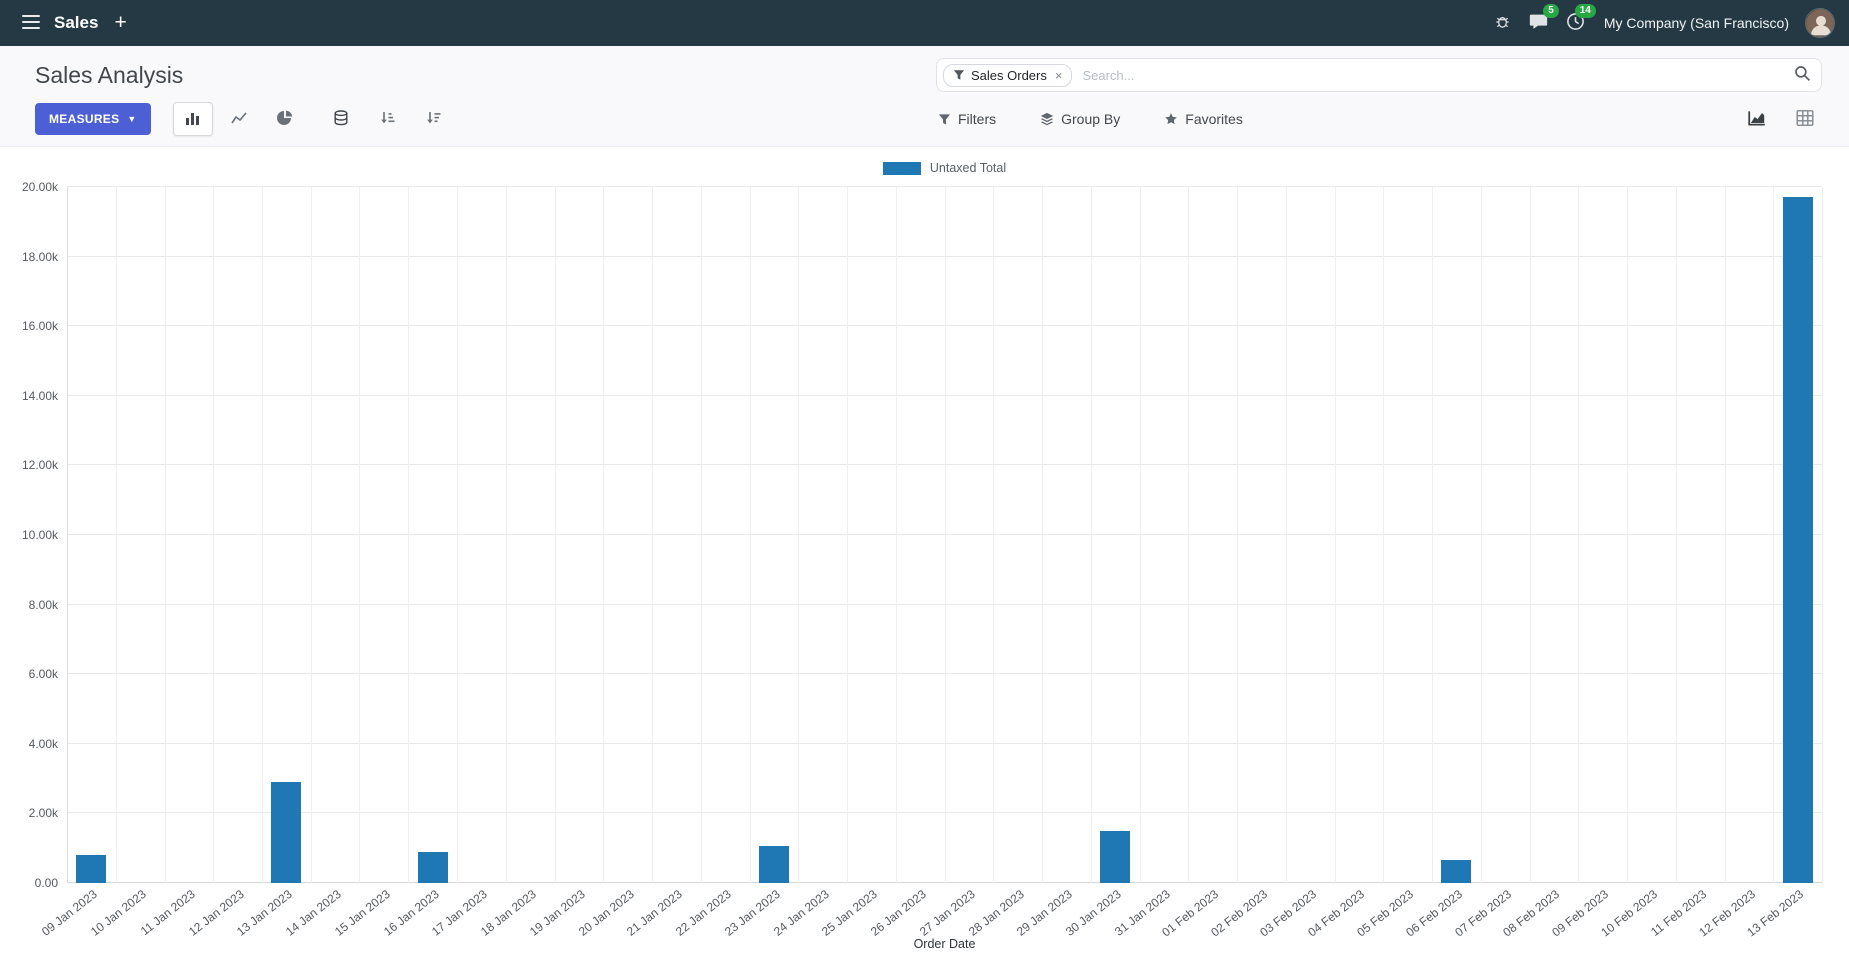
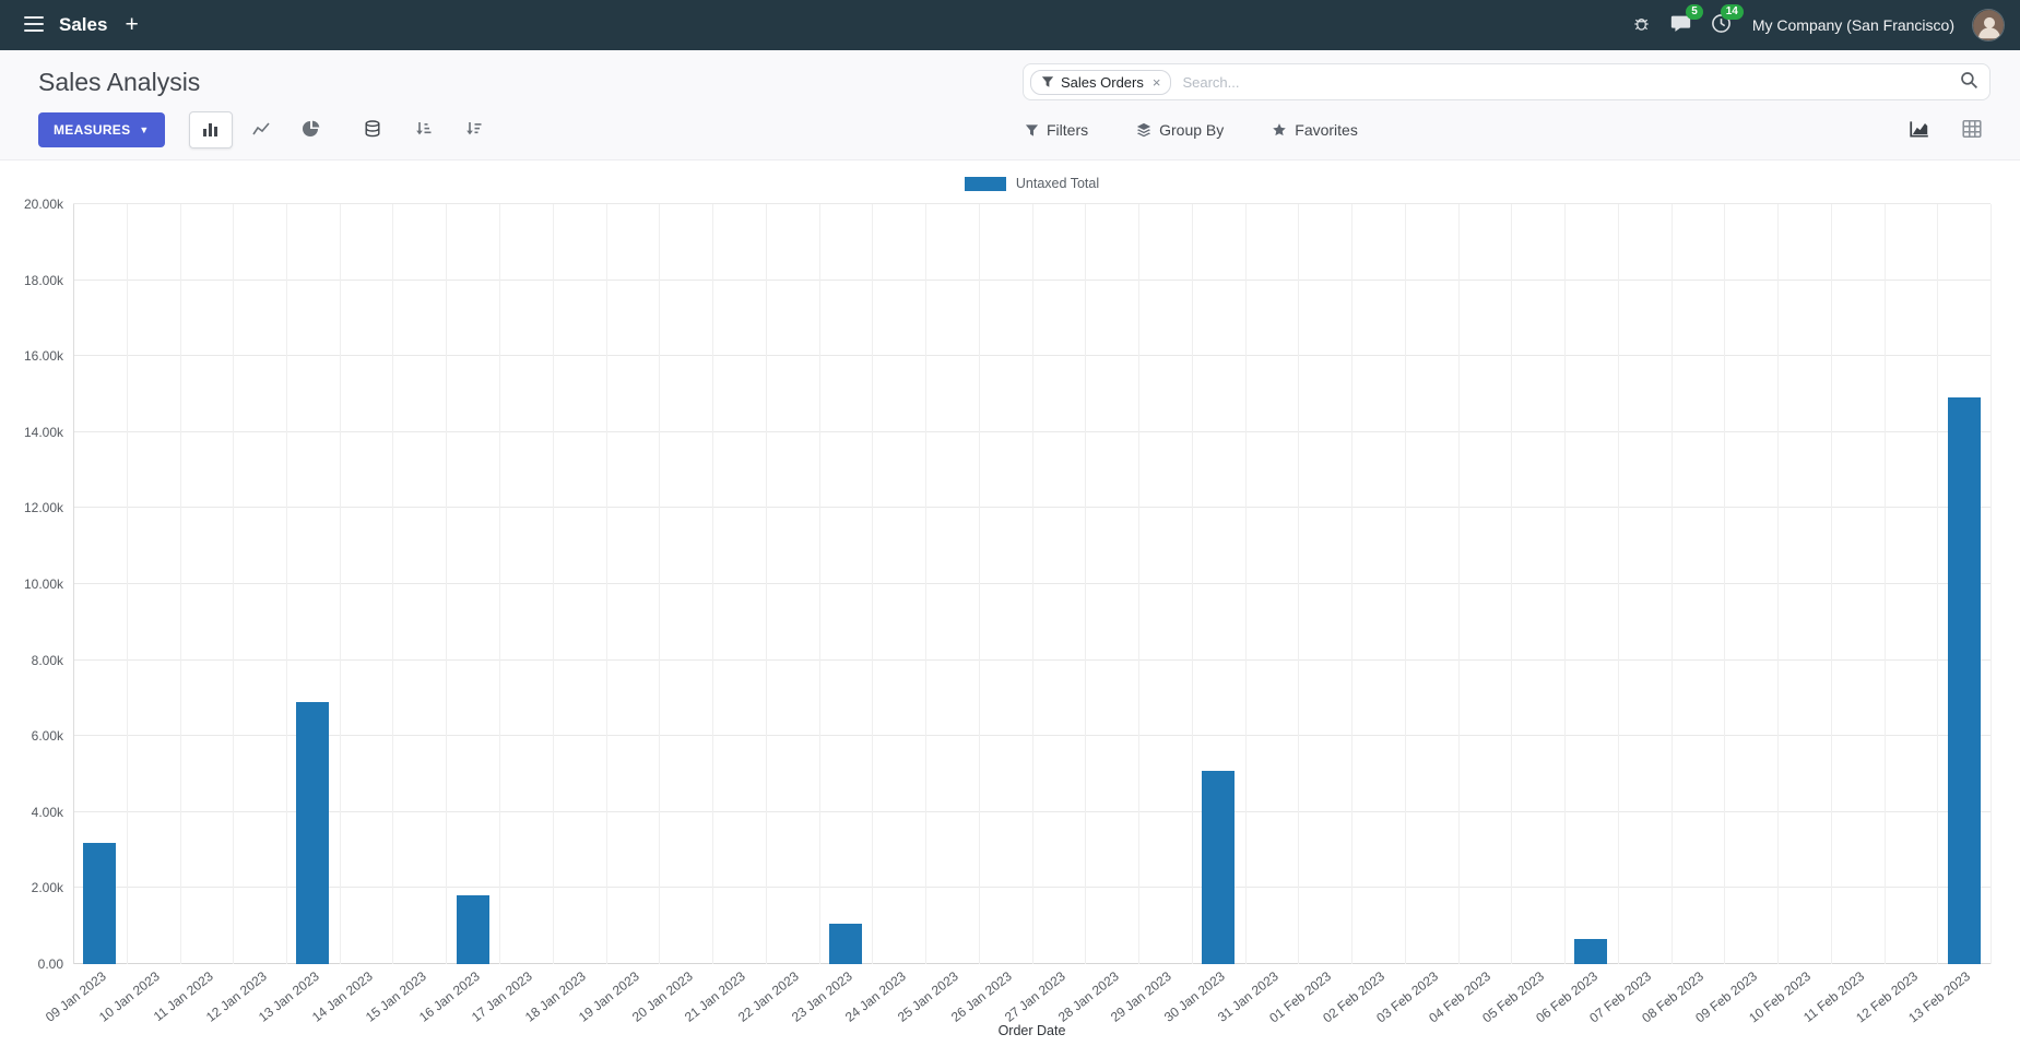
09 Jan 2023: 0.8k -> 3.2k
13 Jan 2023: 2.9k -> 6.9k
16 Jan 2023: 0.9k -> 1.8k
30 Jan 2023: 1.5k -> 5.1k
13 Feb 2023: 19.7k -> 14.9k
